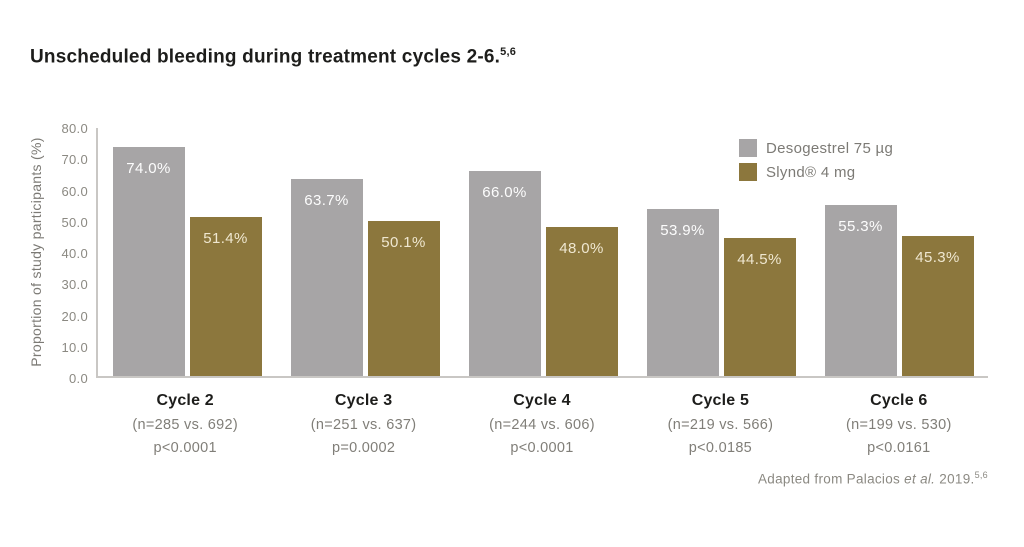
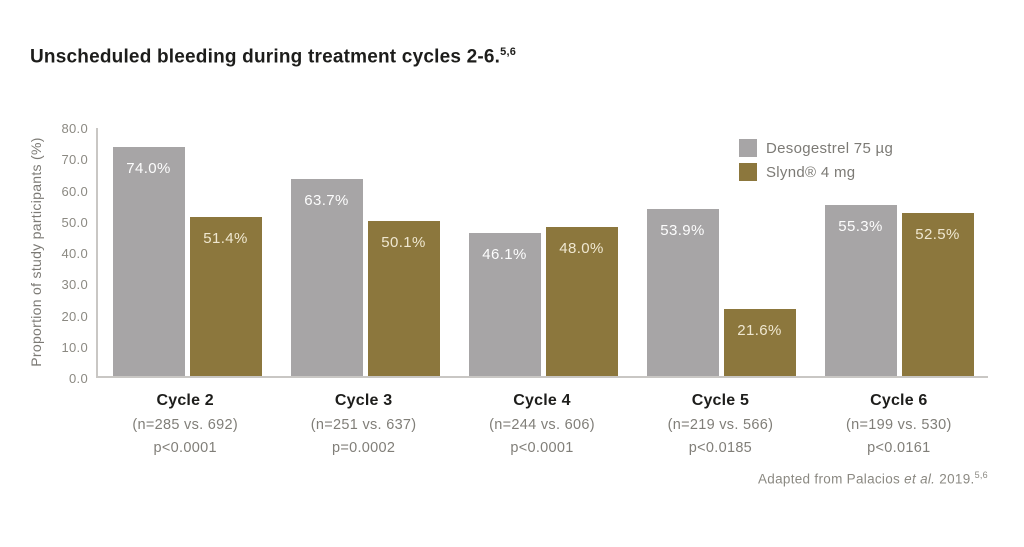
Desogestrel 75 µg/Cycle 4: 66.0% -> 46.1%
Slynd® 4 mg/Cycle 5: 44.5% -> 21.6%
Slynd® 4 mg/Cycle 6: 45.3% -> 52.5%
